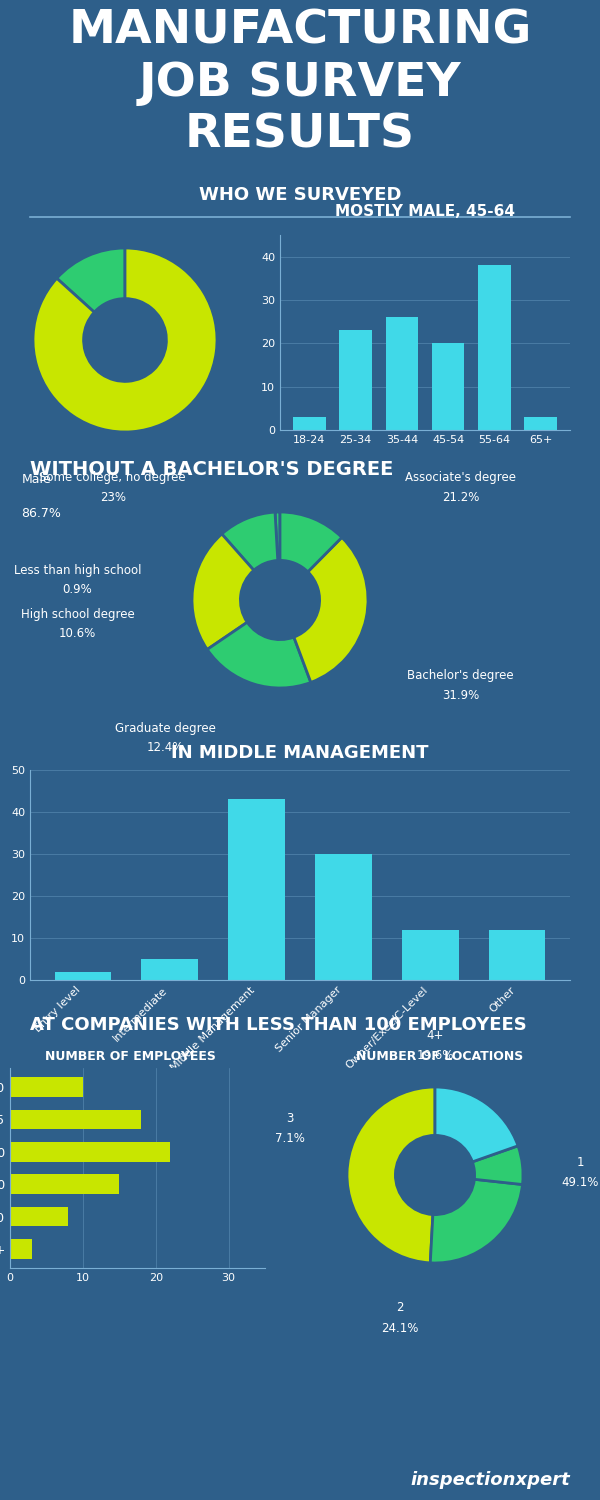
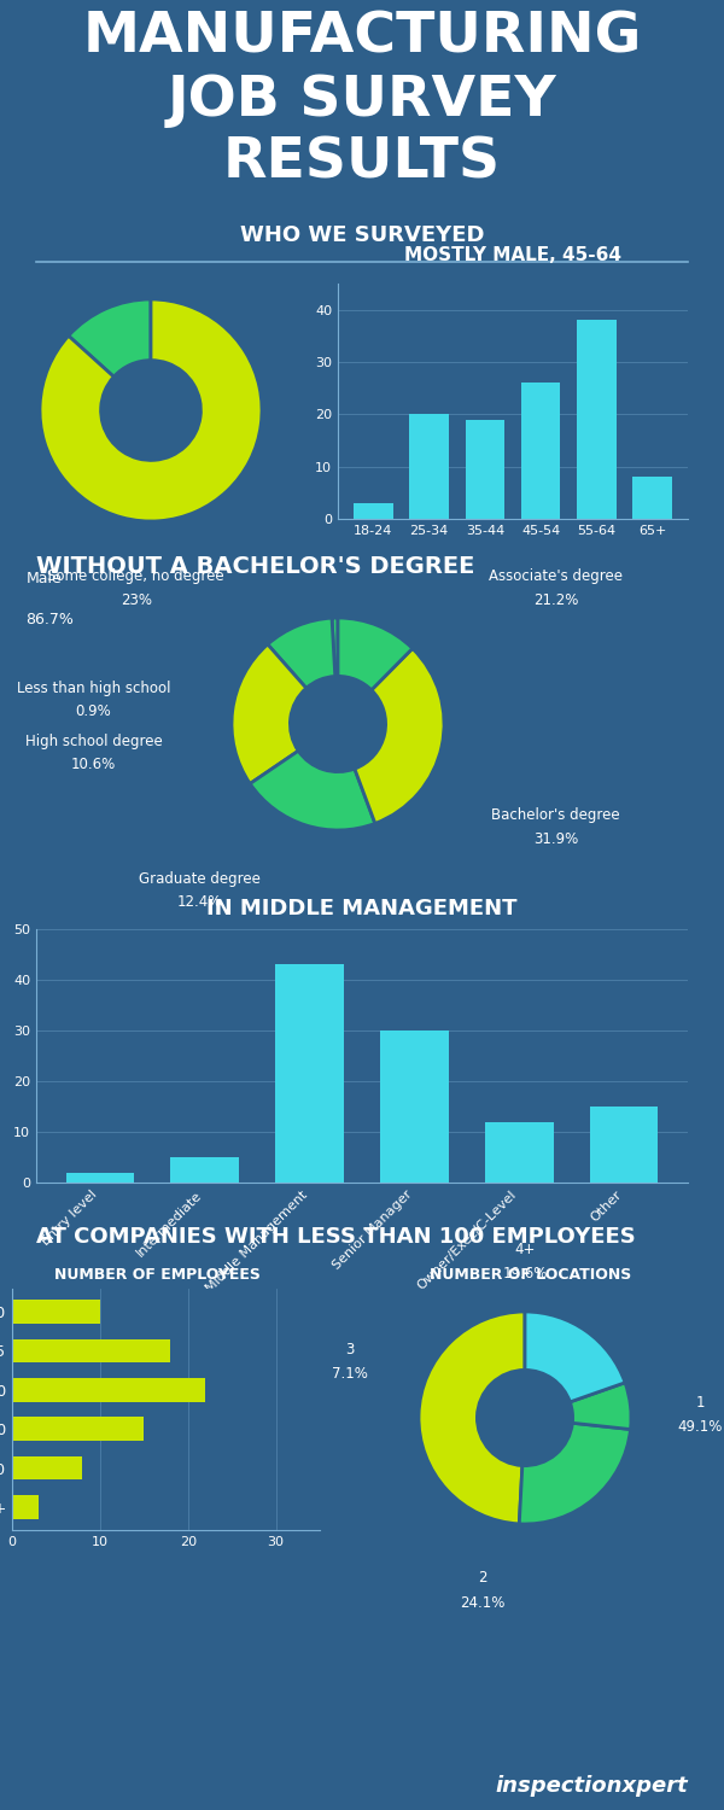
25-34: 23 -> 20
35-44: 26 -> 19
45-54: 20 -> 26
65+: 3 -> 8
Other: 12 -> 15
